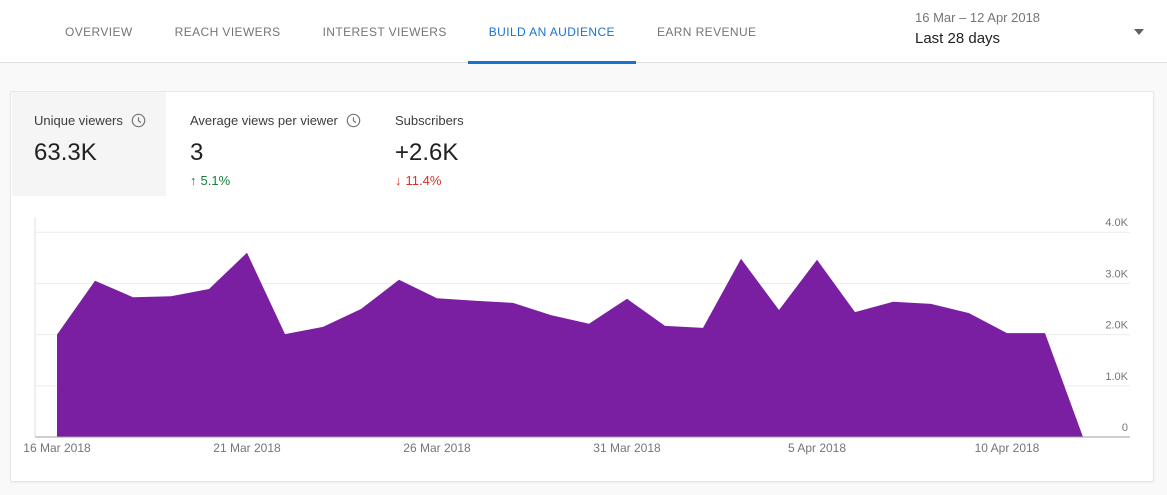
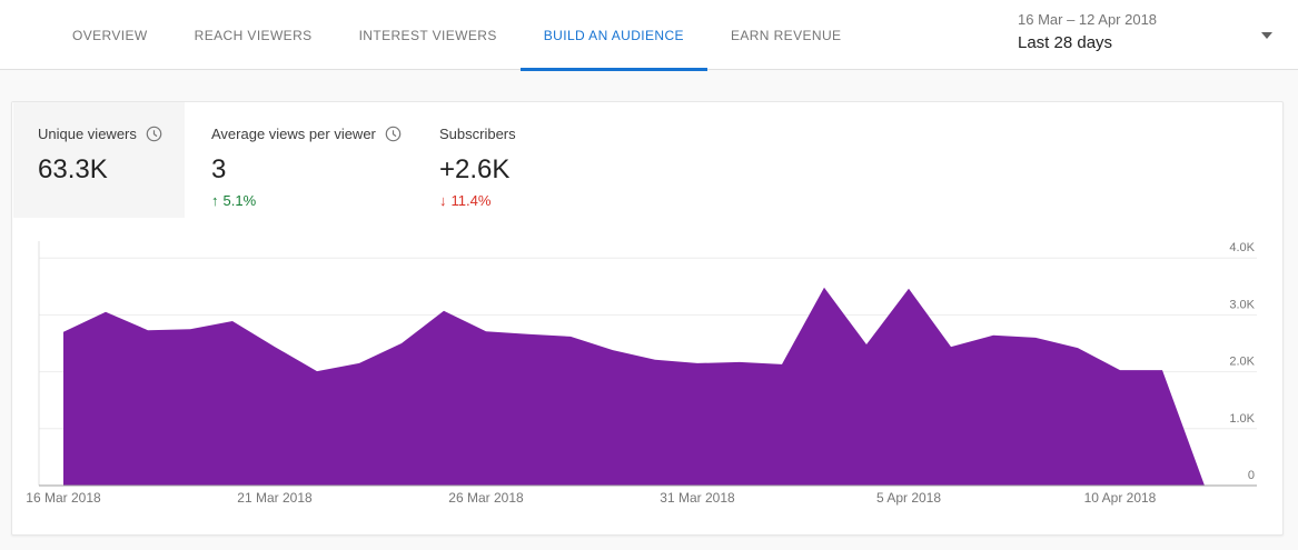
16 Mar 2018: 2.0K -> 2.7K
21 Mar 2018: 3.6K -> 2.4K
31 Mar 2018: 2.7K -> 2.2K
